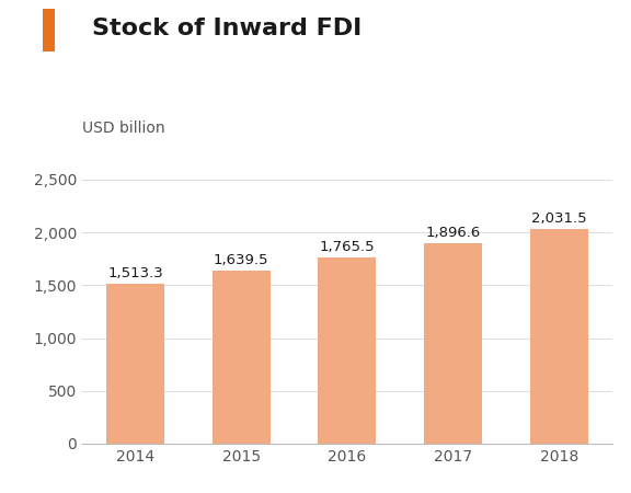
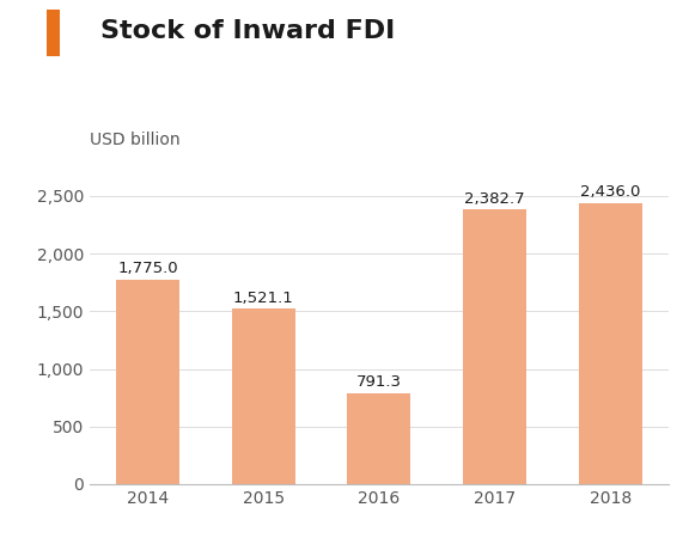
2014: 1,513.3 -> 1,775.0
2015: 1,639.5 -> 1,521.1
2016: 1,765.5 -> 791.3
2017: 1,896.6 -> 2,382.7
2018: 2,031.5 -> 2,436.0
